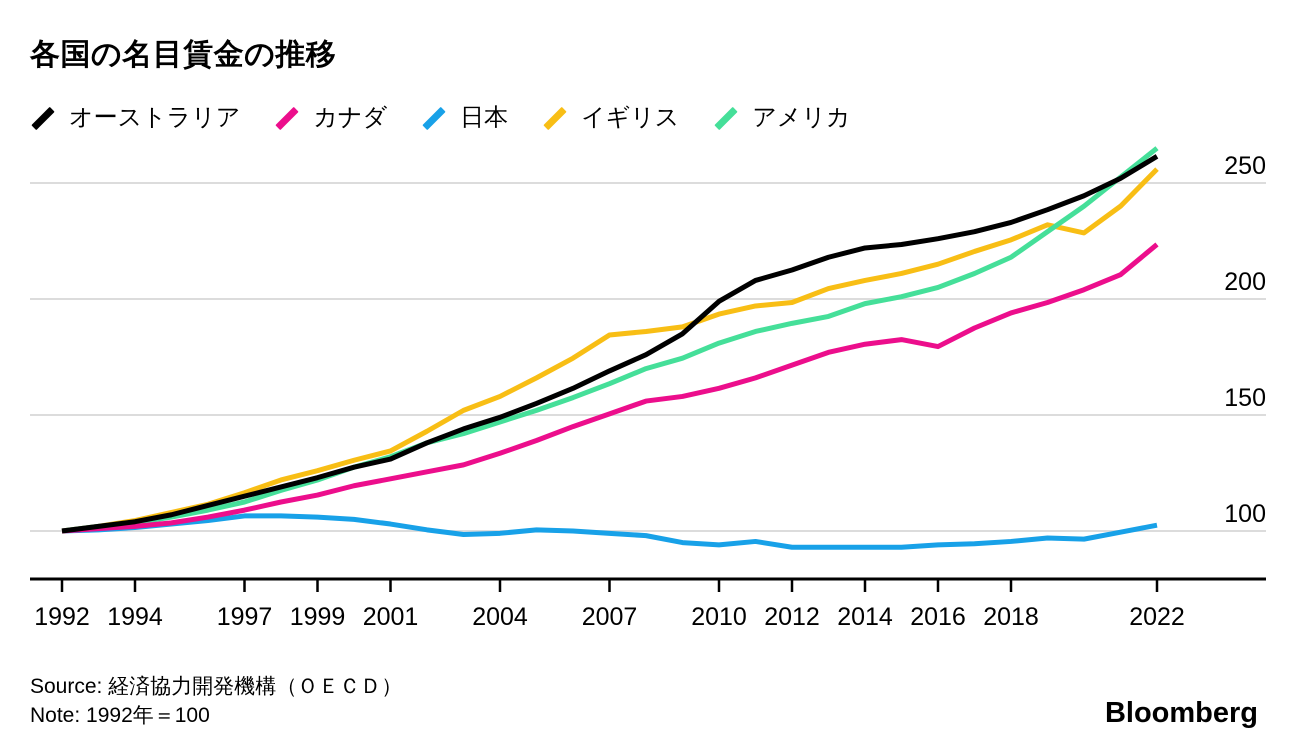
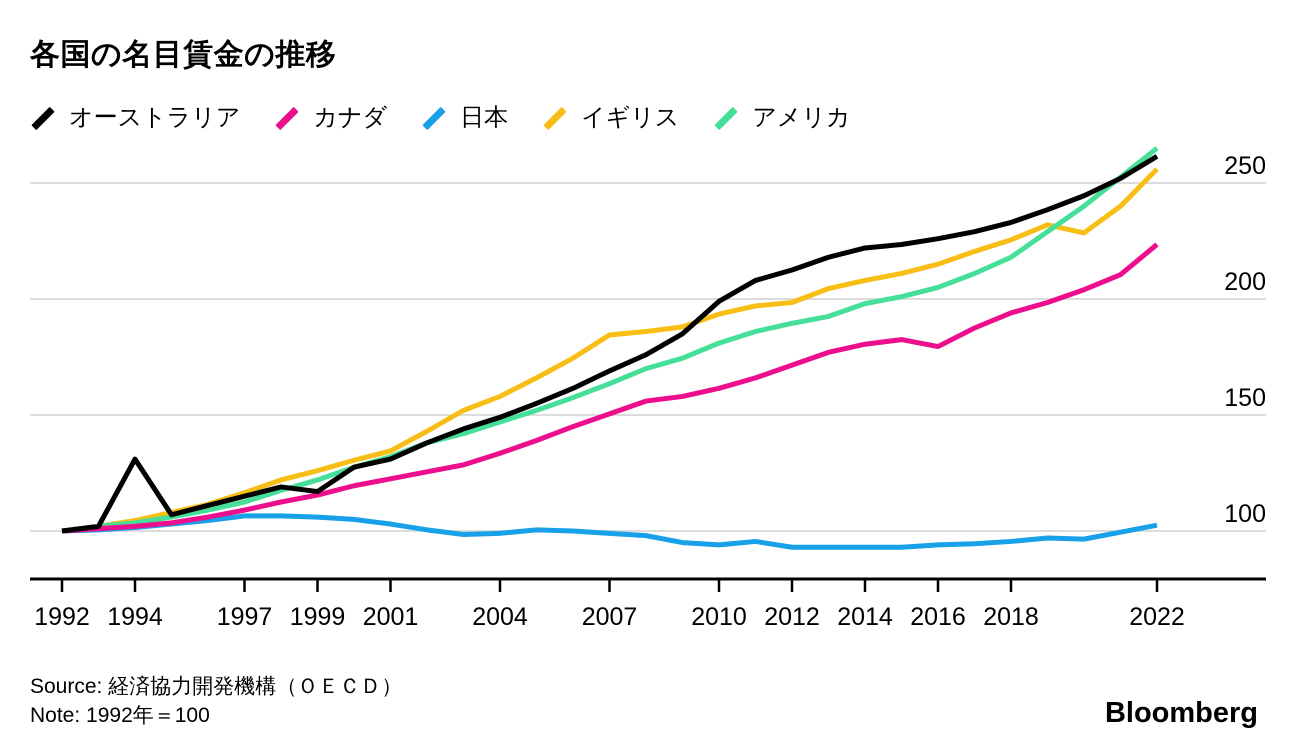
オーストラリア/1994: 104 -> 131
オーストラリア/1999: 123 -> 117
